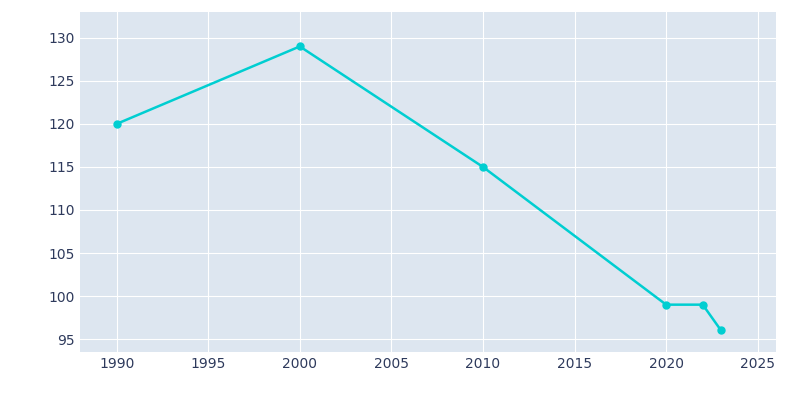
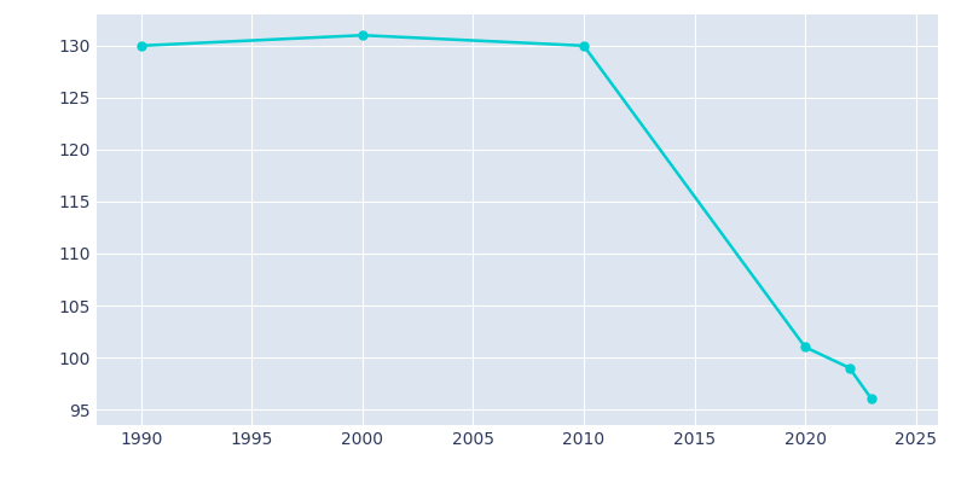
1990: 120 -> 130
2000: 129 -> 131
2010: 115 -> 130
2020: 99 -> 101
